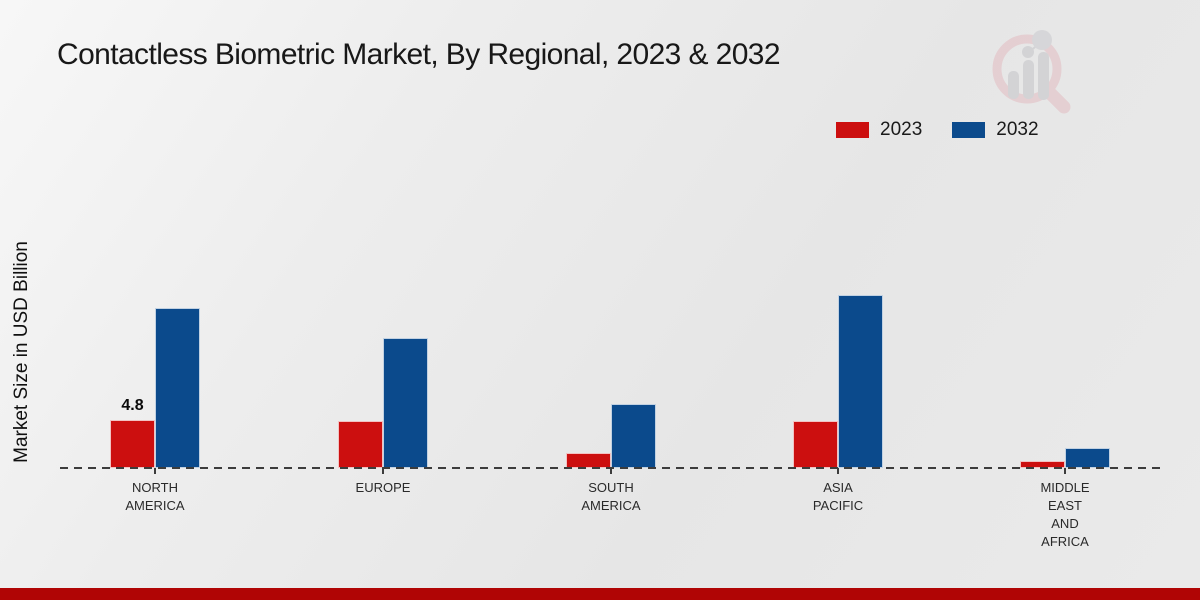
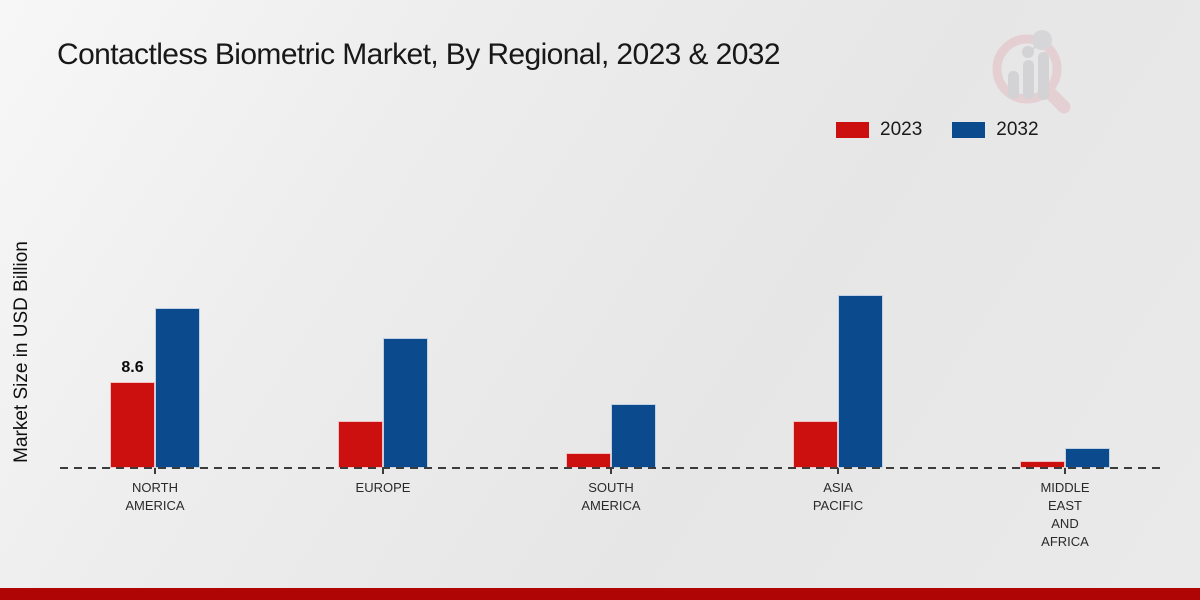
2023/NORTH AMERICA: 4.8 -> 8.6
